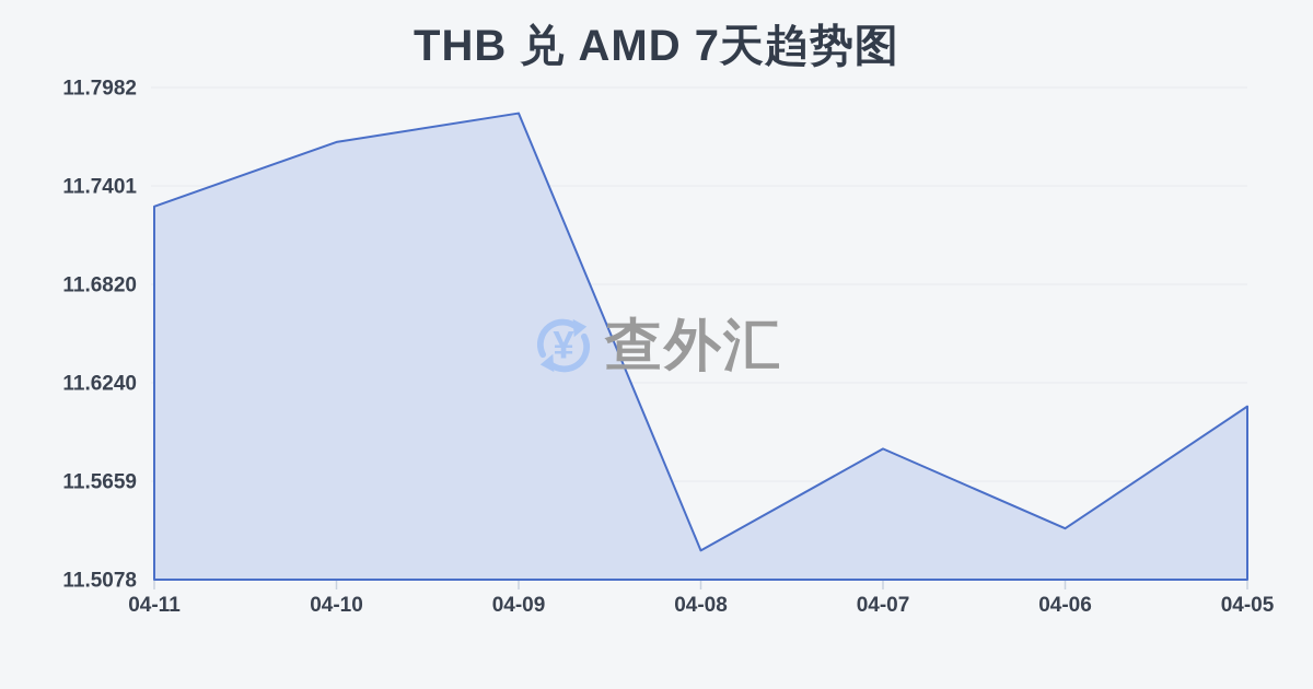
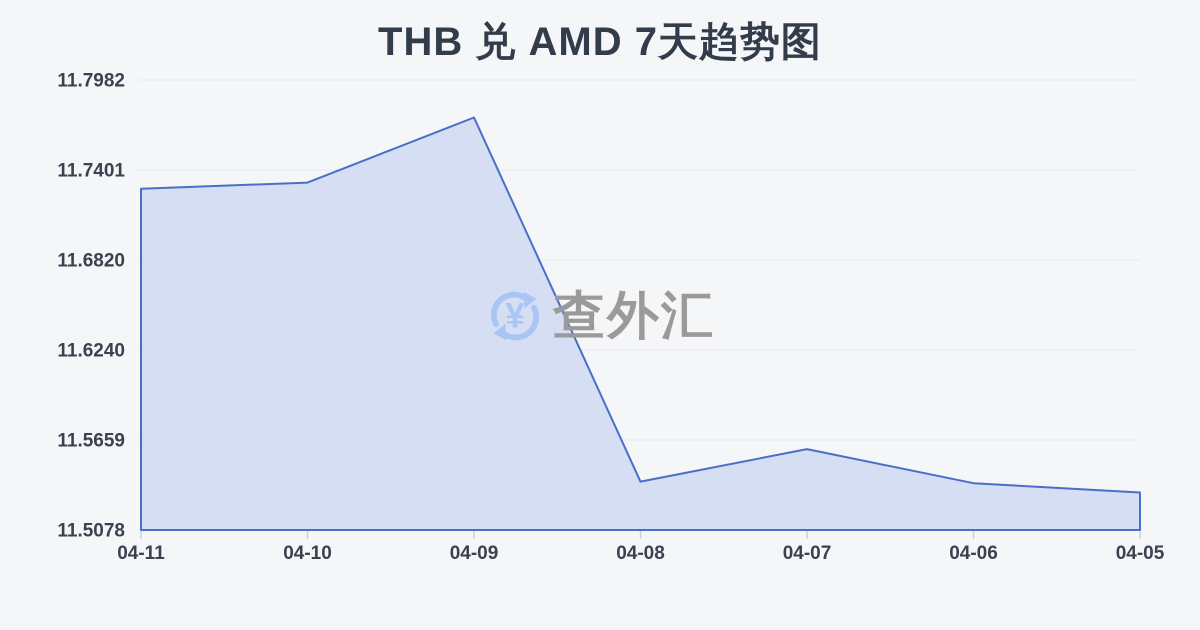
04-10: 11.766 -> 11.732
04-09: 11.783 -> 11.774
04-08: 11.525 -> 11.539
04-07: 11.585 -> 11.560
04-05: 11.610 -> 11.532
